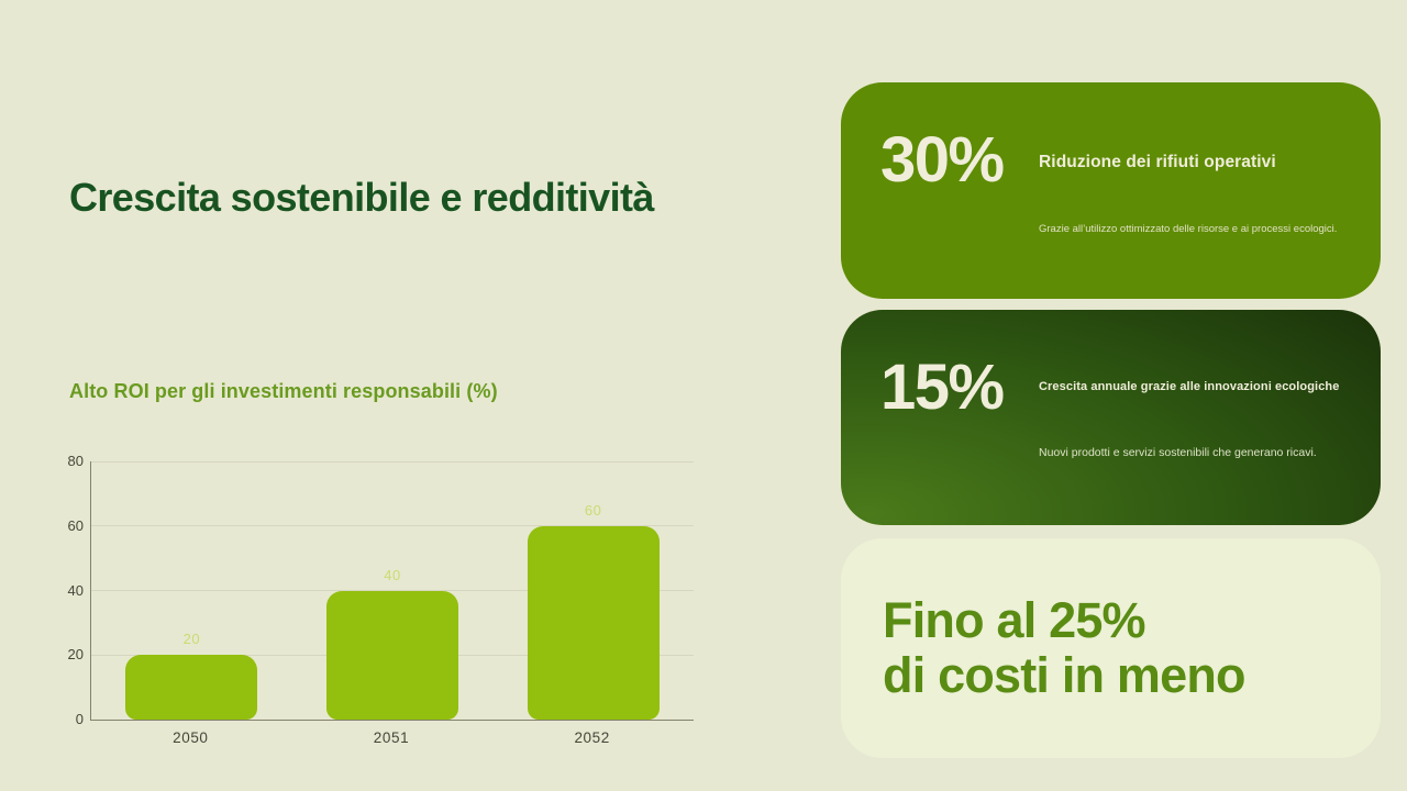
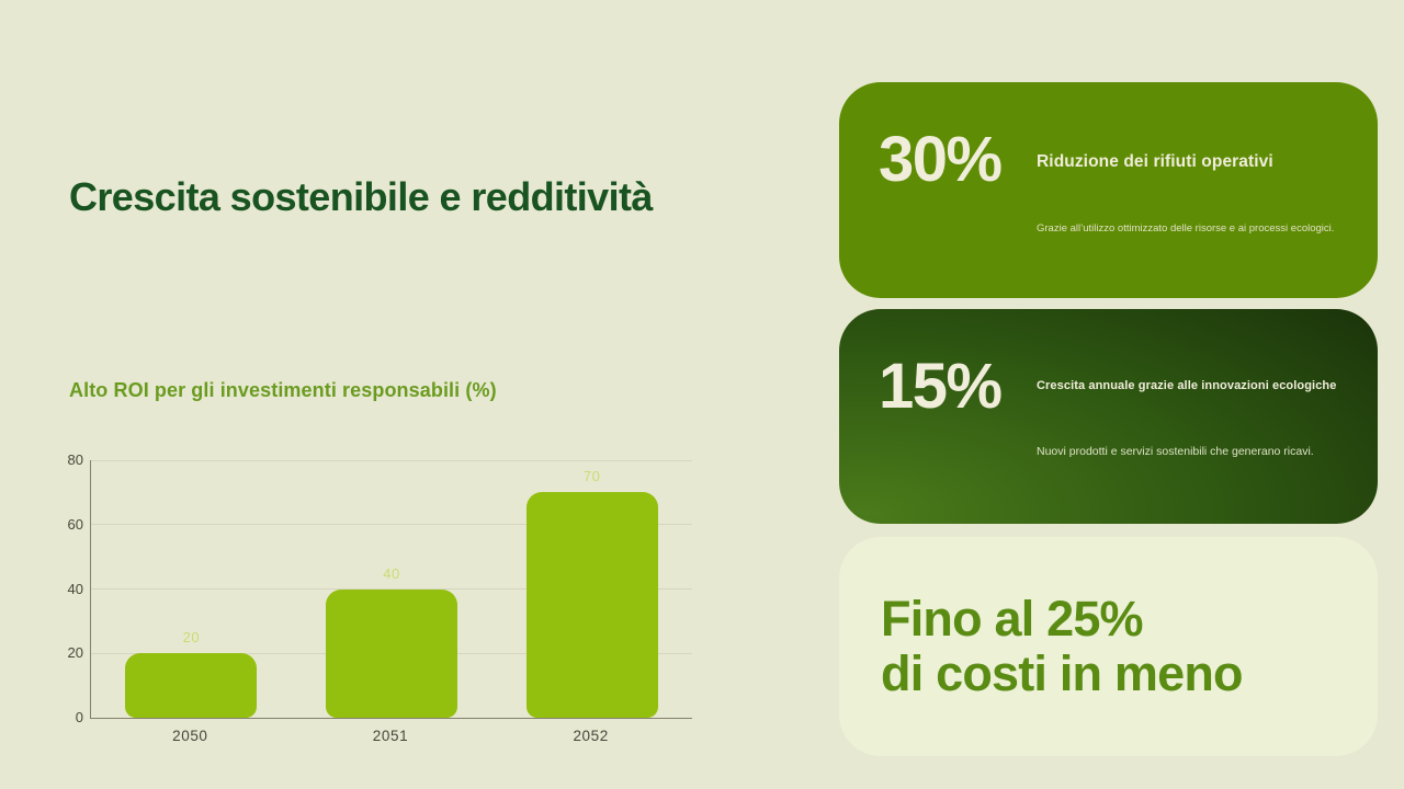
2052: 60 -> 70
